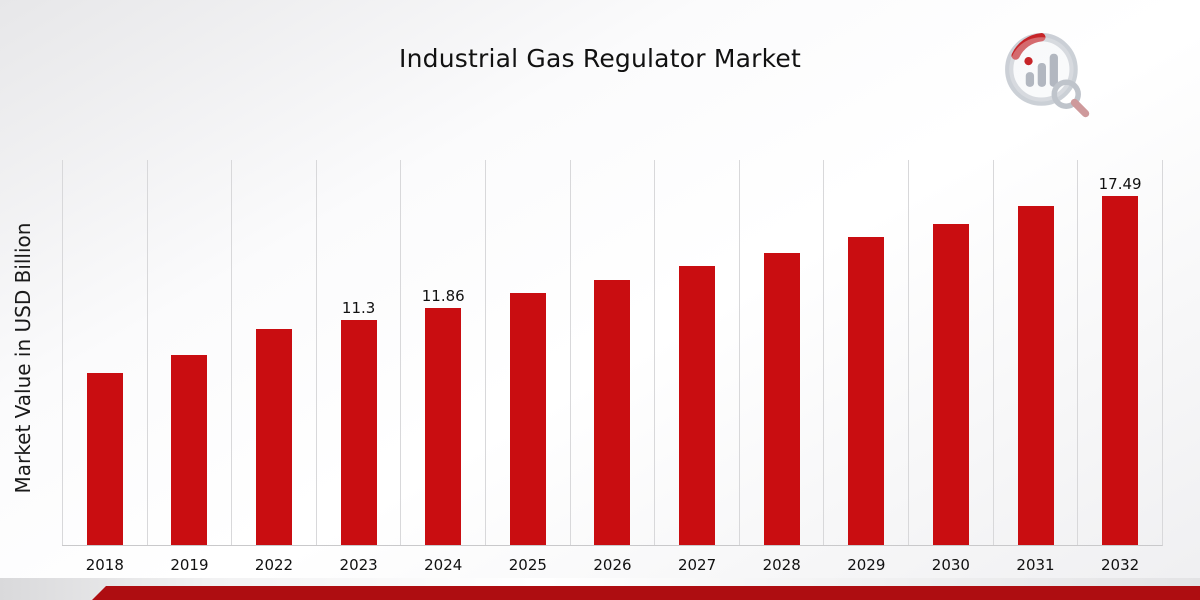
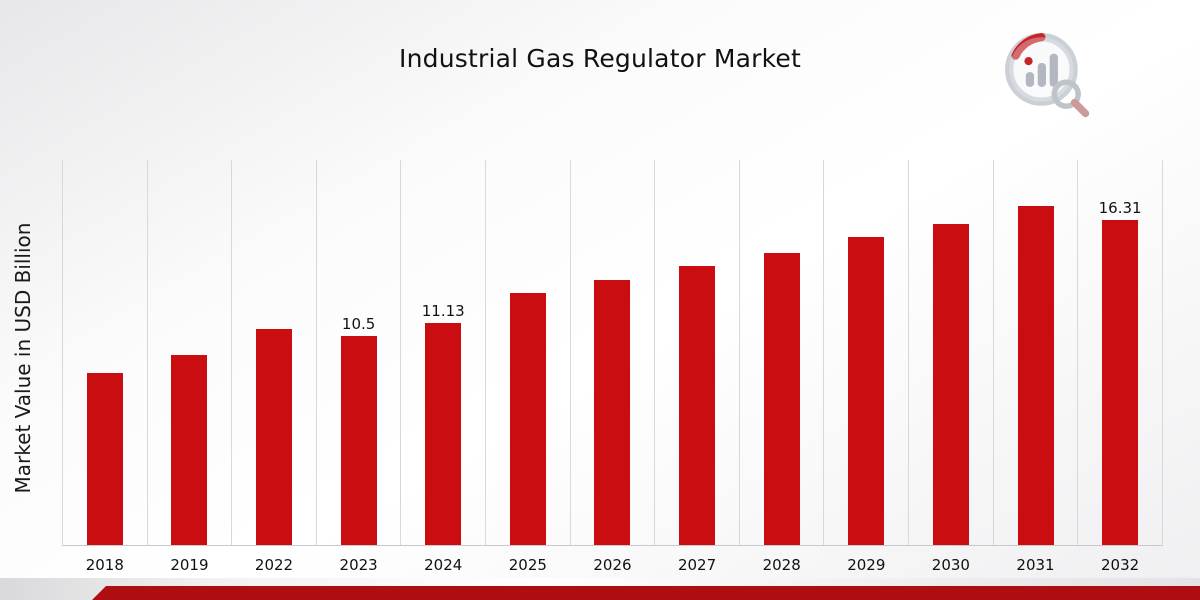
2023: 11.3 -> 10.5
2024: 11.86 -> 11.13
2032: 17.49 -> 16.31
